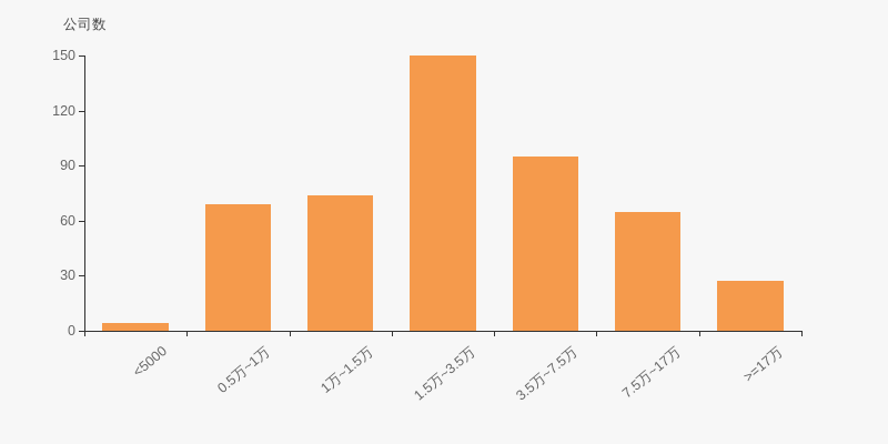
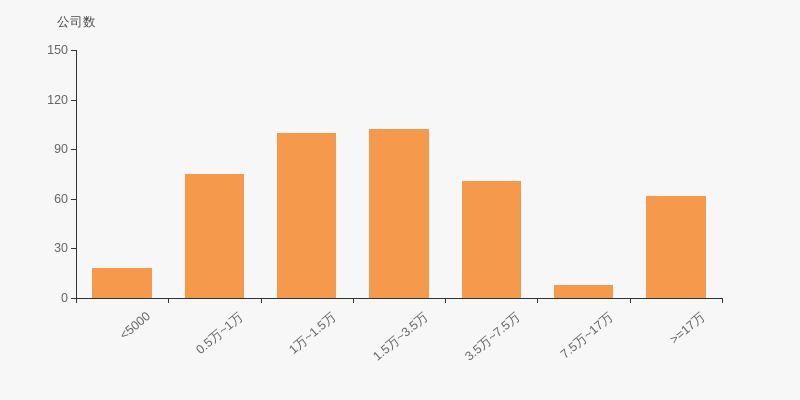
<5000: 4 -> 18
0.5万~1万: 69 -> 75
1万~1.5万: 74 -> 100
1.5万~3.5万: 150 -> 102
3.5万~7.5万: 95 -> 71
7.5万~17万: 65 -> 8
>=17万: 27 -> 62
